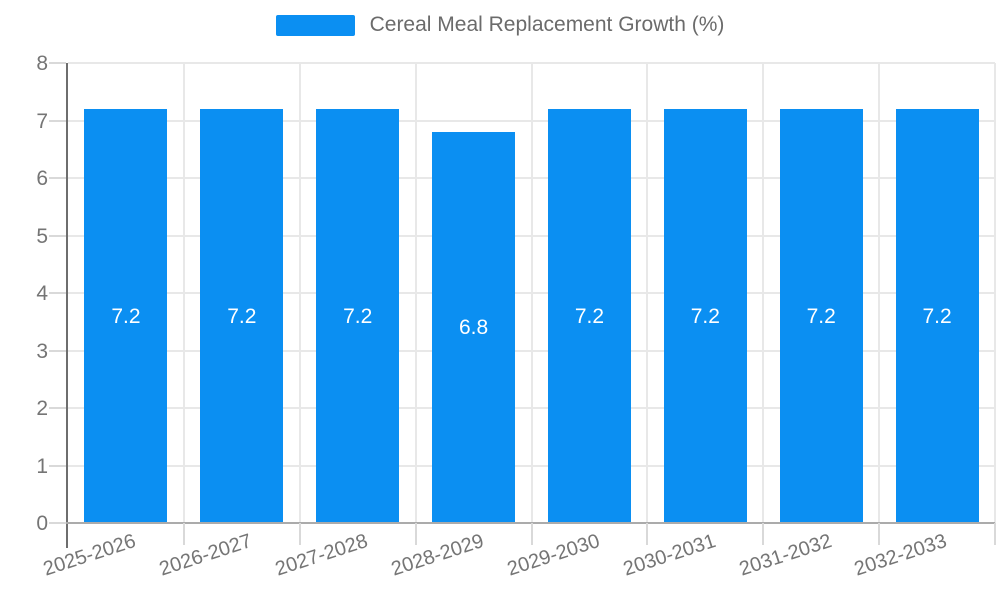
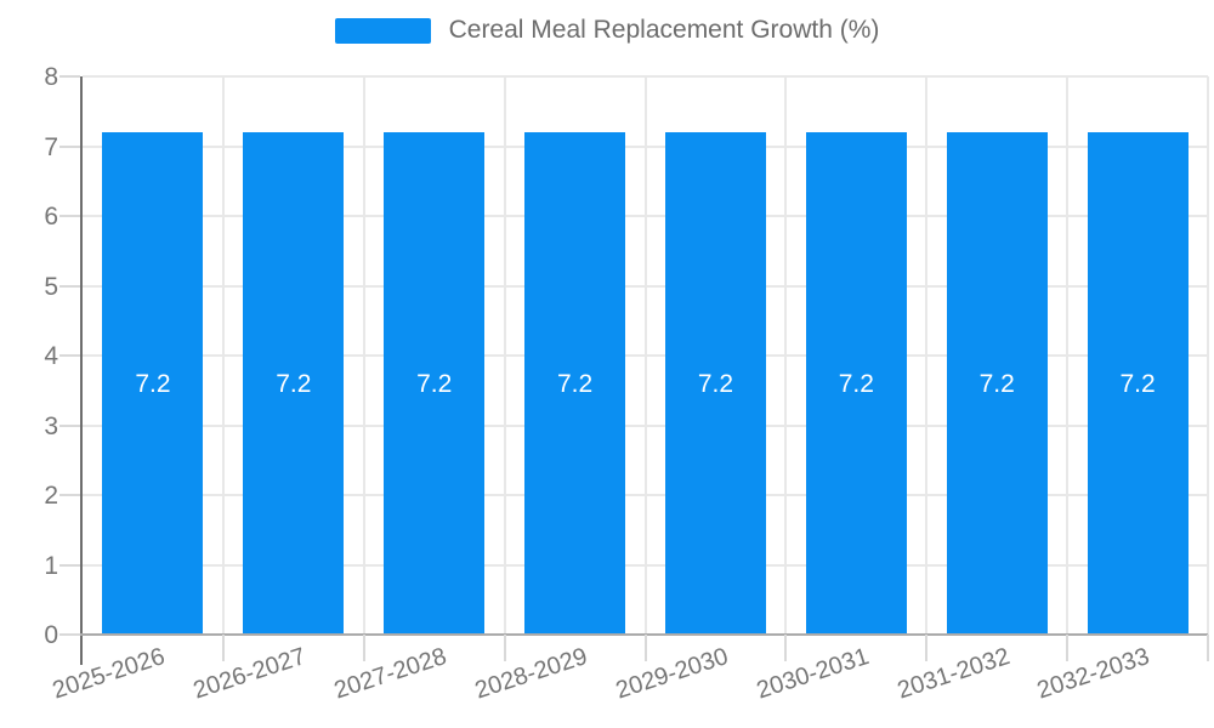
2028-2029: 6.8 -> 7.2
